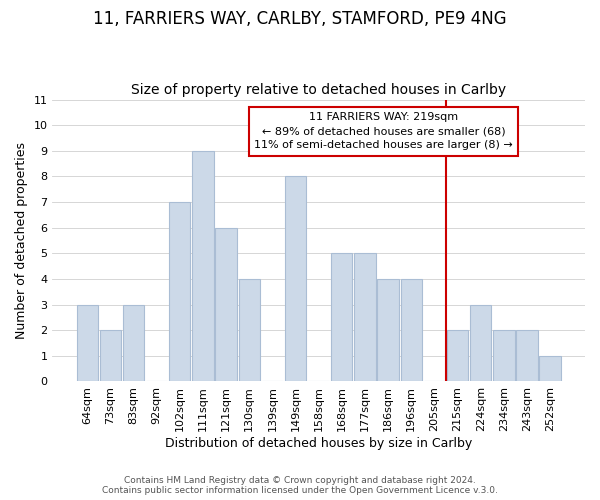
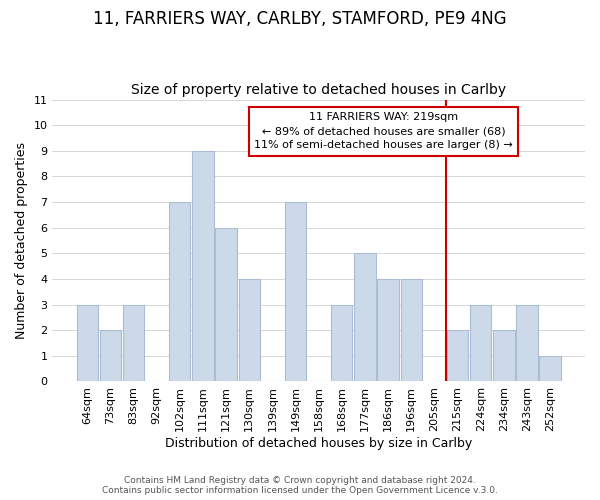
149sqm: 8 -> 7
168sqm: 5 -> 3
243sqm: 2 -> 3
